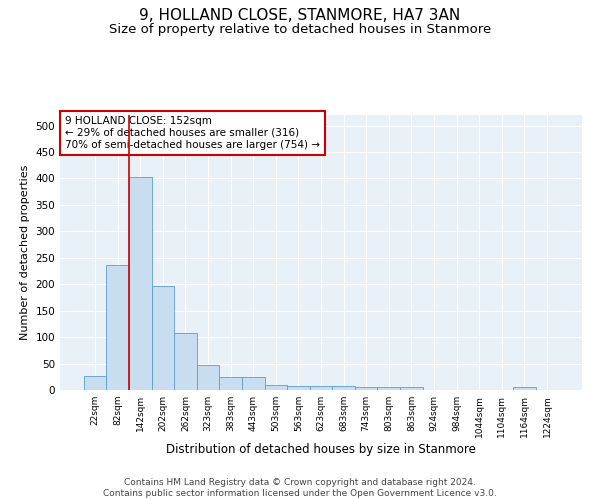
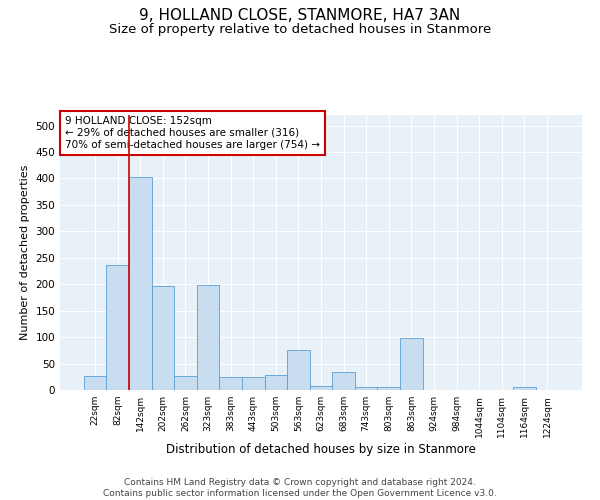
262sqm: 107 -> 26
323sqm: 47 -> 198
503sqm: 10 -> 28
563sqm: 7 -> 76
683sqm: 7 -> 34
863sqm: 5 -> 98
